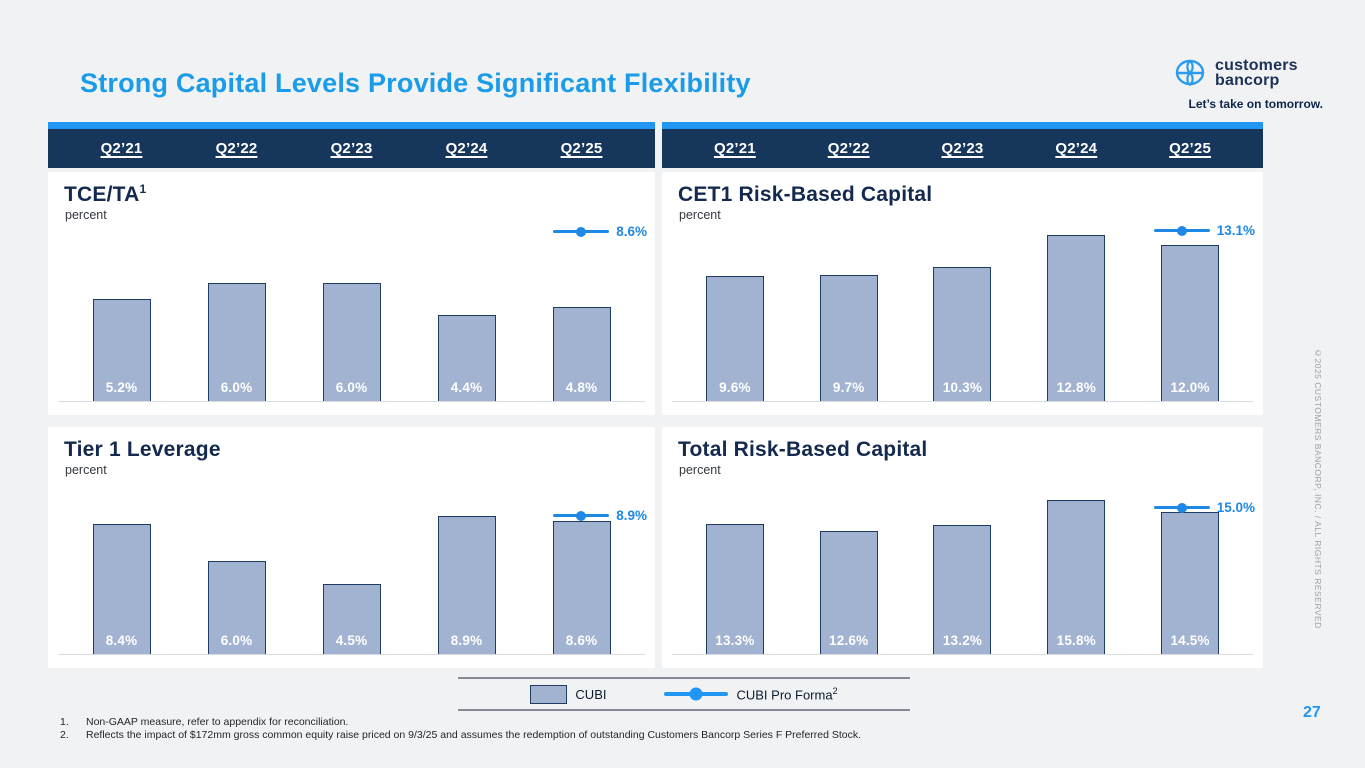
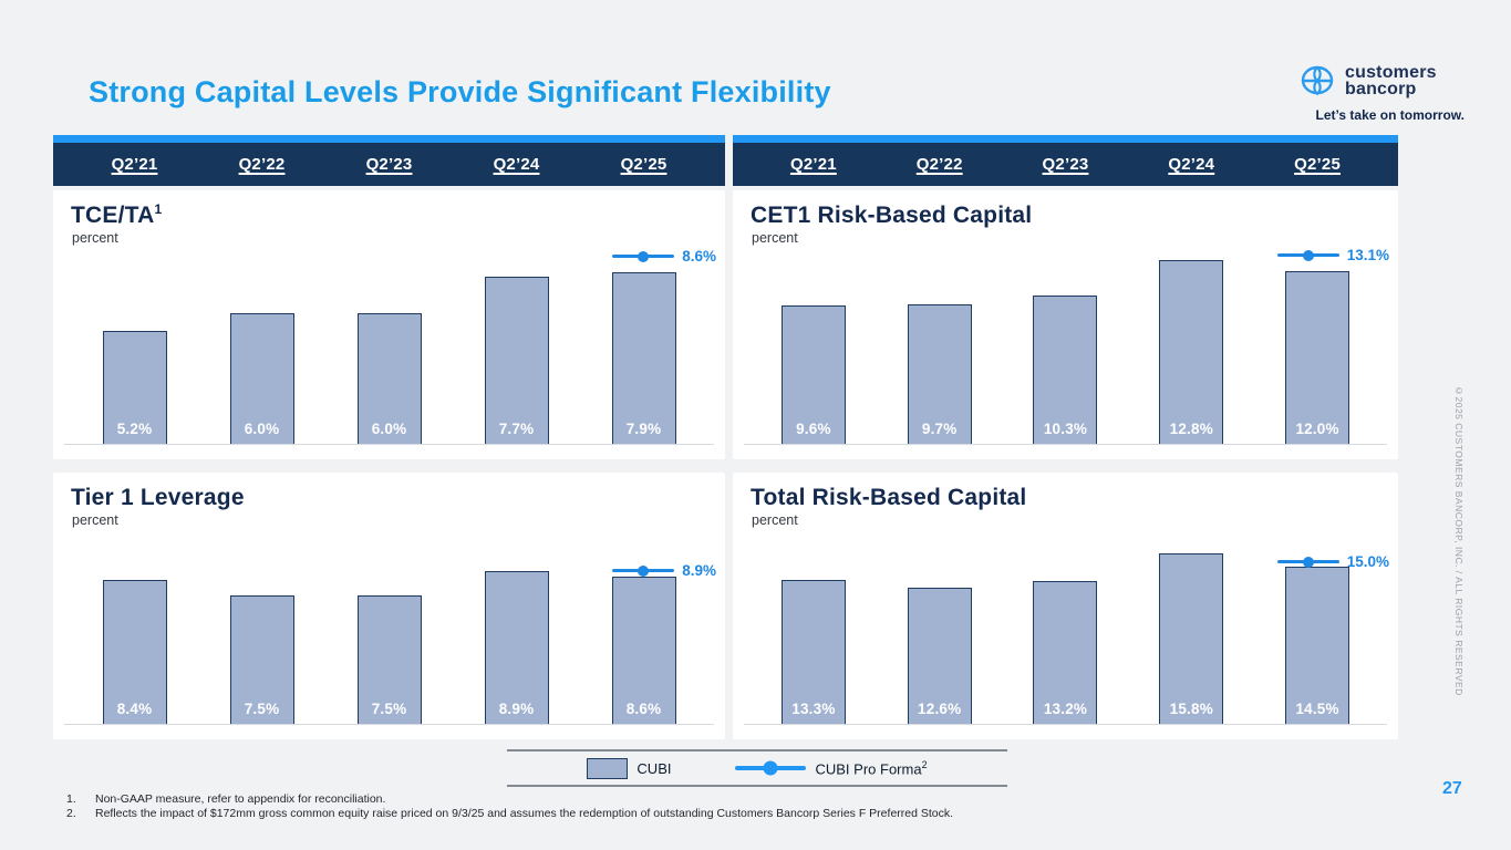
TCE/TA/Q2’24: 4.4% -> 7.7%
TCE/TA/Q2’25: 4.8% -> 7.9%
Tier 1 Leverage/Q2’22: 6.0% -> 7.5%
Tier 1 Leverage/Q2’23: 4.5% -> 7.5%
